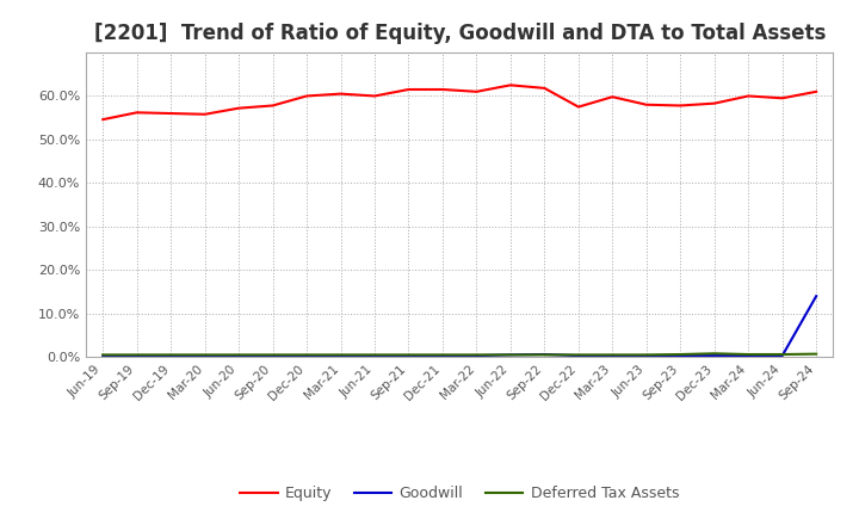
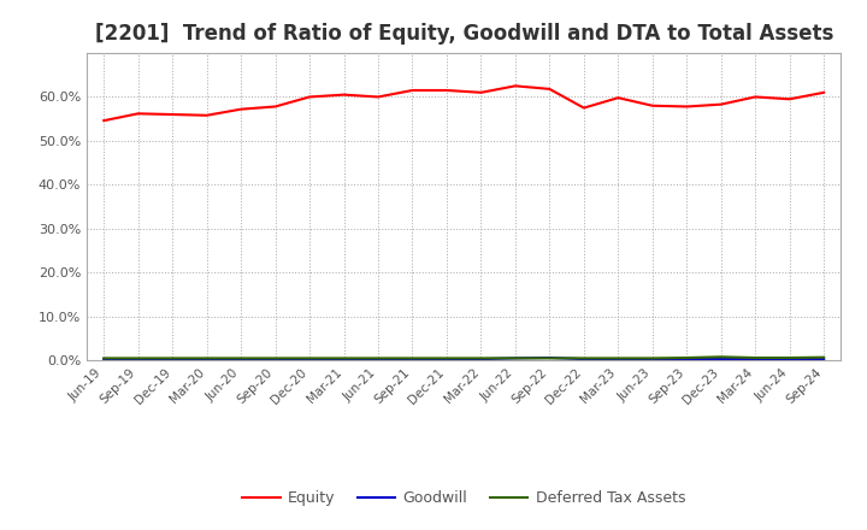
Goodwill/Sep-24: 14.0% -> 0.3%
